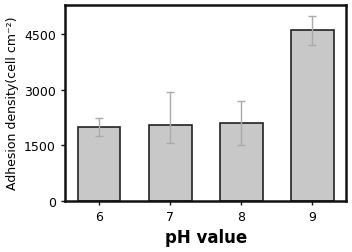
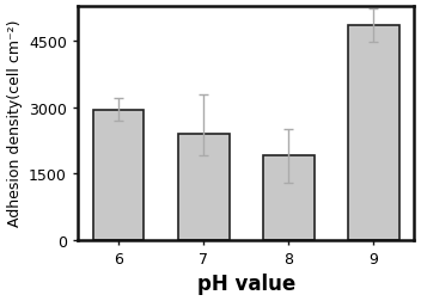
6: 2000 -> 2950
7: 2050 -> 2400
8: 2100 -> 1900
9: 4600 -> 4850
